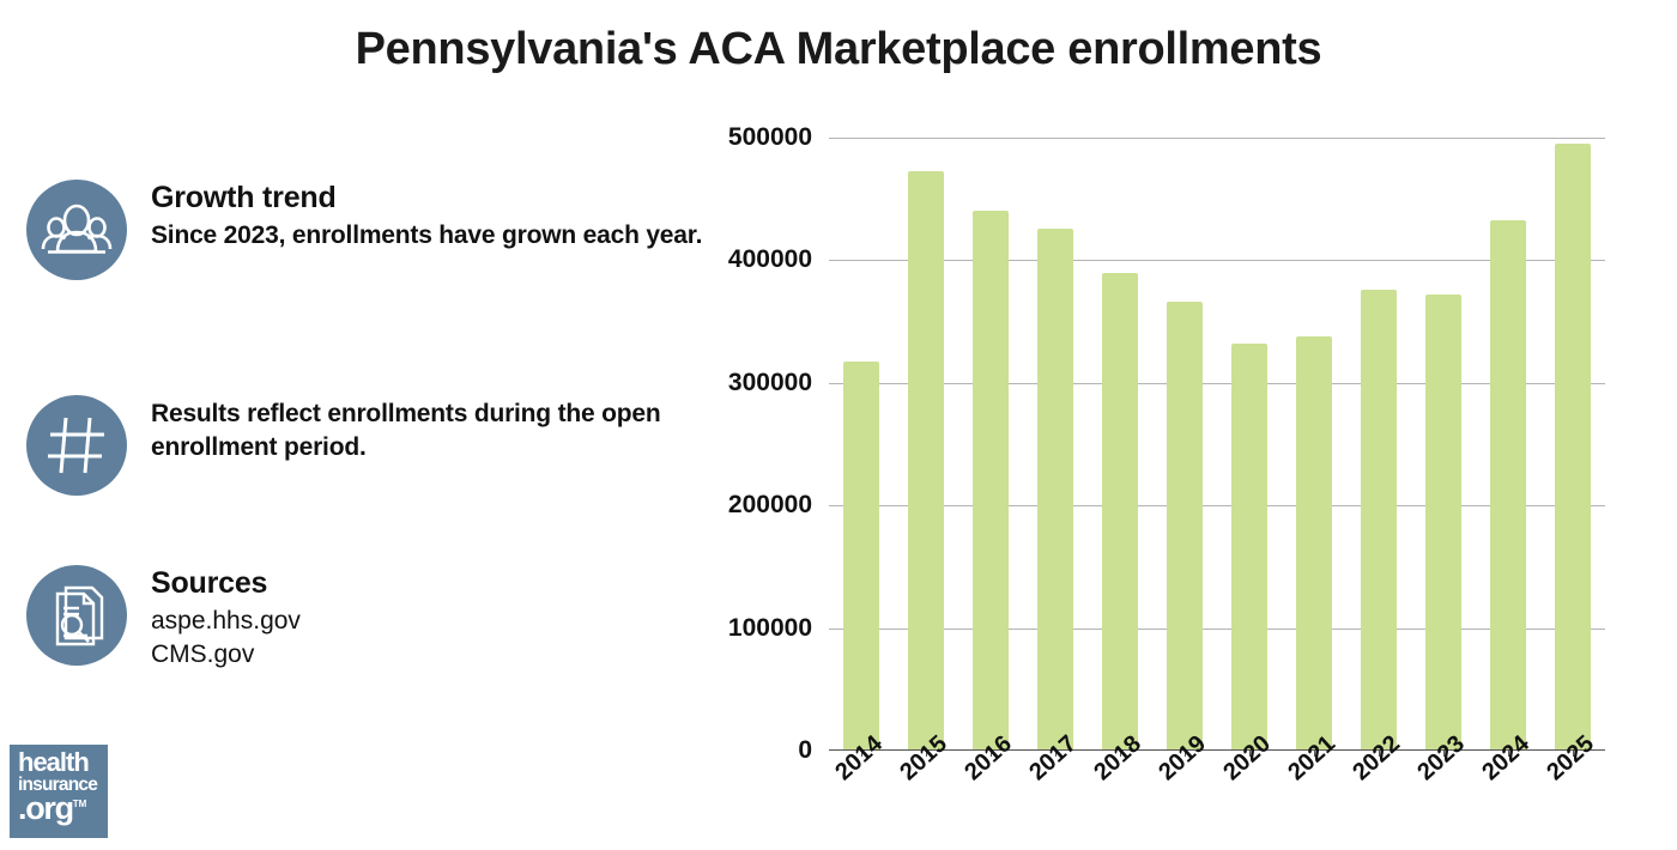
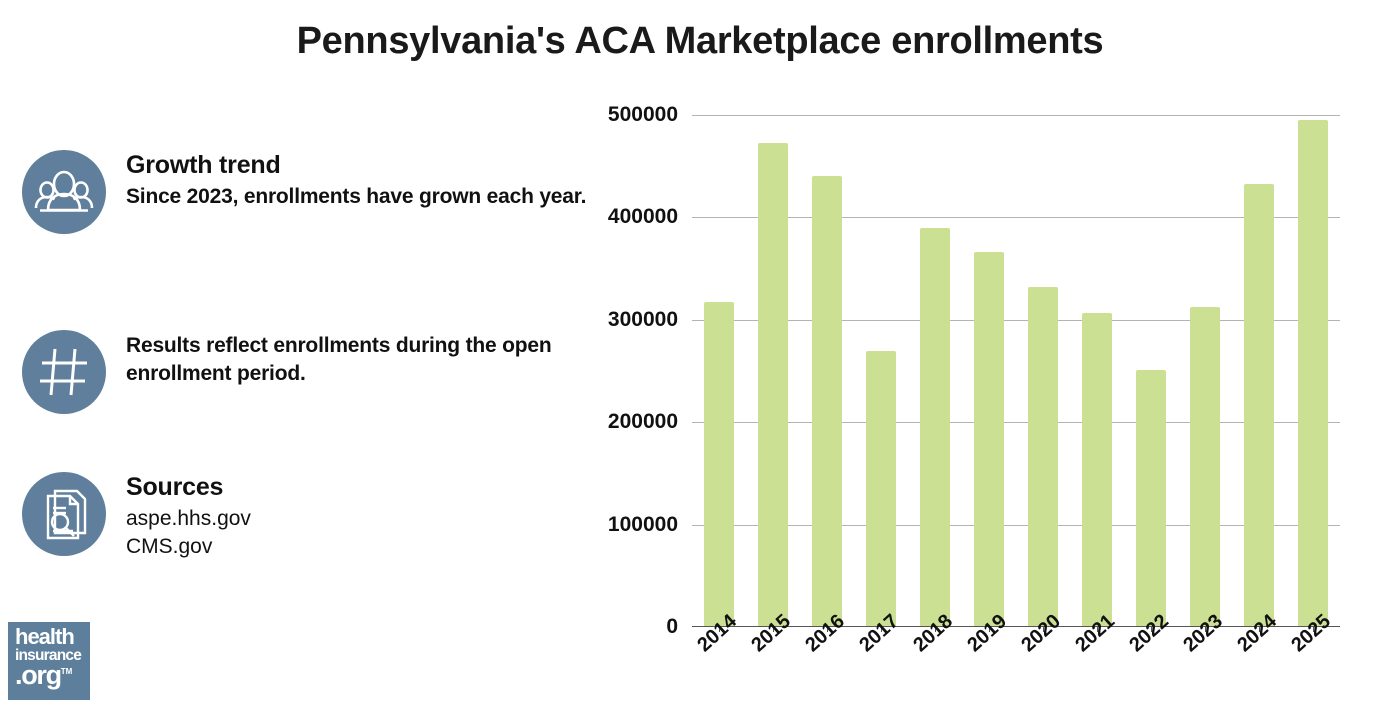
2017: 426000 -> 270000
2021: 338000 -> 307000
2022: 376000 -> 251000
2023: 372000 -> 313000
